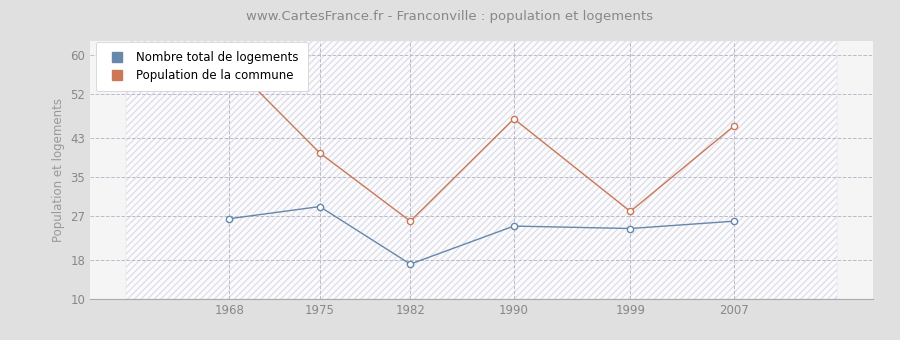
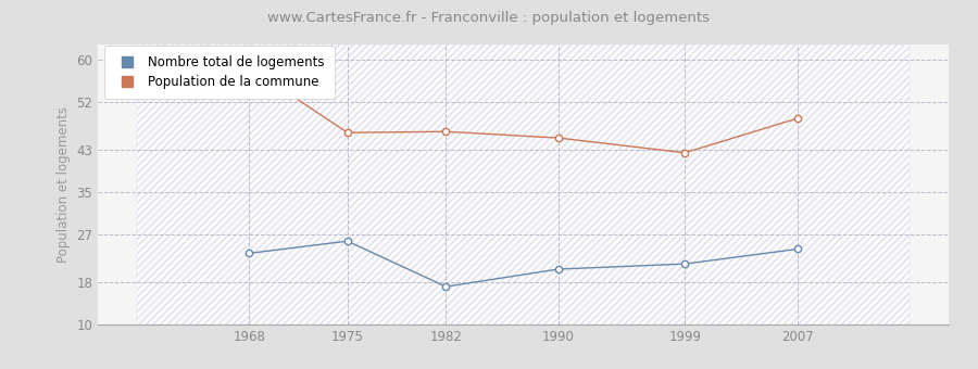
Nombre total de logements/1968: 26.5 -> 23.5
Nombre total de logements/1975: 29.0 -> 25.8
Population de la commune/1975: 40.0 -> 46.3
Population de la commune/1982: 26.0 -> 46.5
Nombre total de logements/1990: 25.0 -> 20.5
Population de la commune/1990: 47.0 -> 45.3
Nombre total de logements/1999: 24.5 -> 21.5
Population de la commune/1999: 28.0 -> 42.5
Nombre total de logements/2007: 26.0 -> 24.3
Population de la commune/2007: 45.5 -> 49.0
